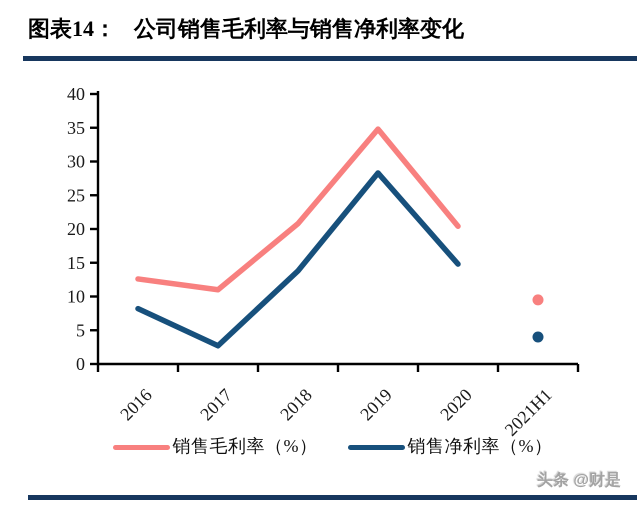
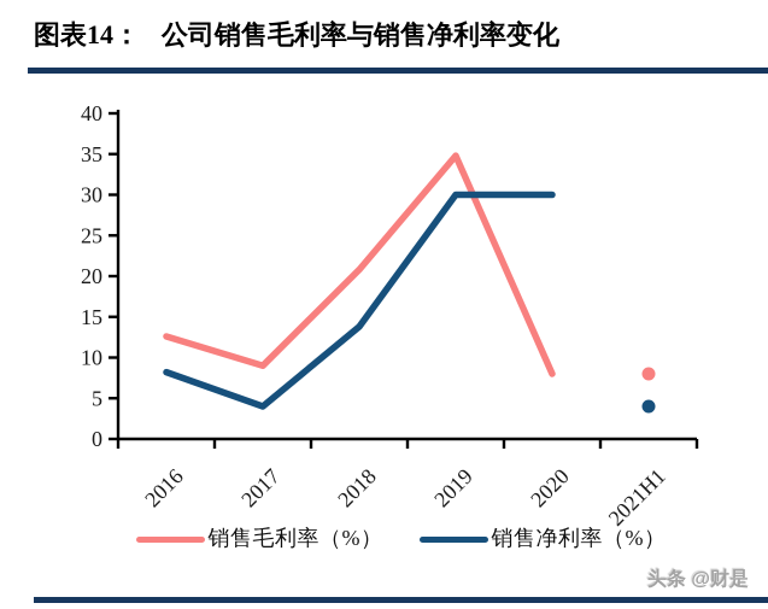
销售毛利率（%）/2017: 11 -> 9
销售净利率（%）/2017: 3 -> 4
销售净利率（%）/2019: 28 -> 30
销售毛利率（%）/2020: 20 -> 8
销售净利率（%）/2020: 15 -> 30
销售毛利率（%）/2021H1: 10 -> 8
